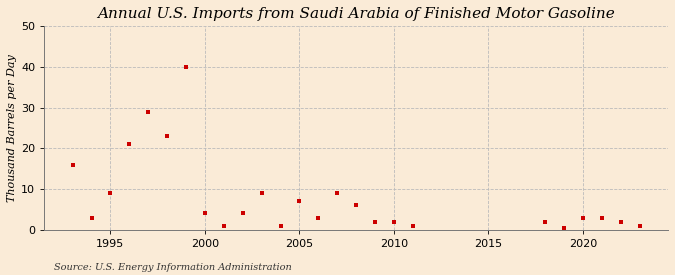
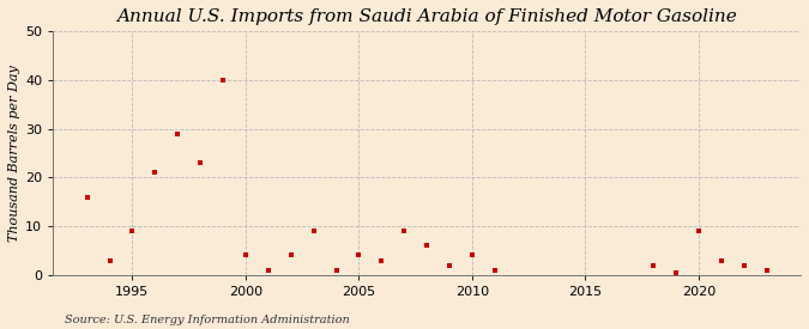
2005: 7.0 -> 4.0
2010: 2.0 -> 4.0
2020: 3.0 -> 9.0
